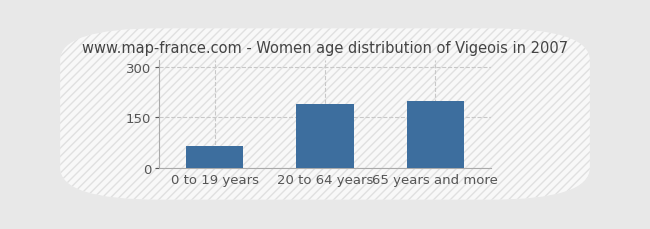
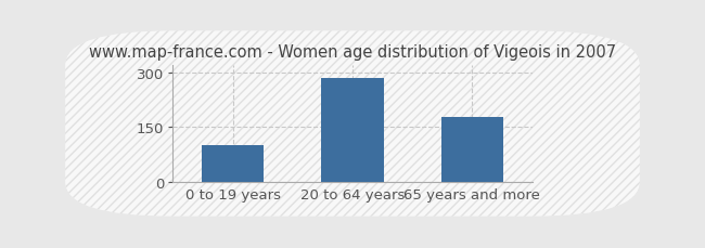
0 to 19 years: 65 -> 100
20 to 64 years: 190 -> 287
65 years and more: 200 -> 178
